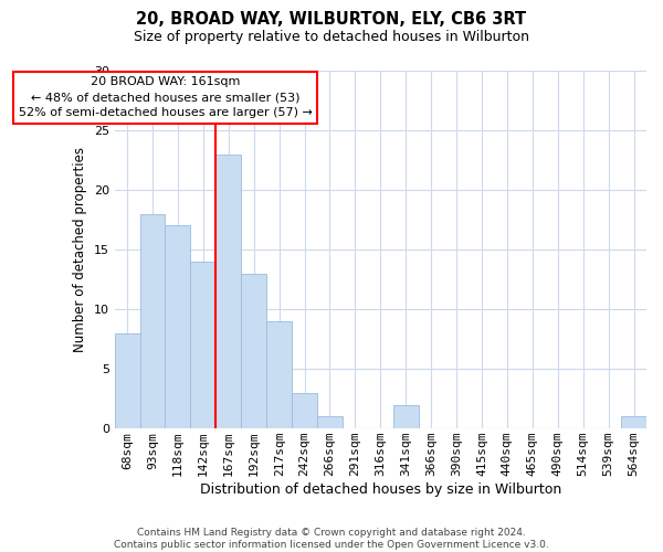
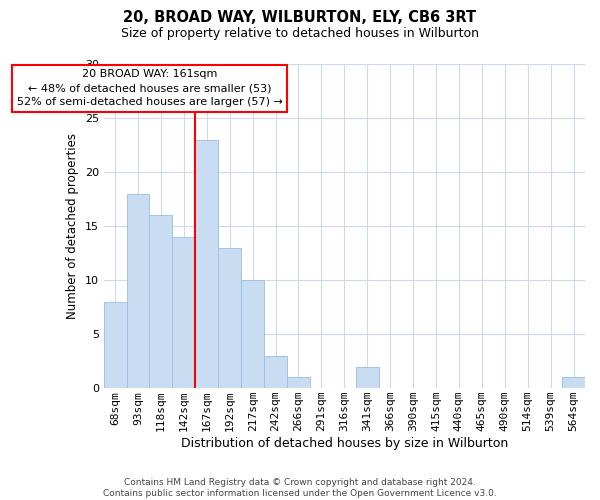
118sqm: 17 -> 16
217sqm: 9 -> 10
